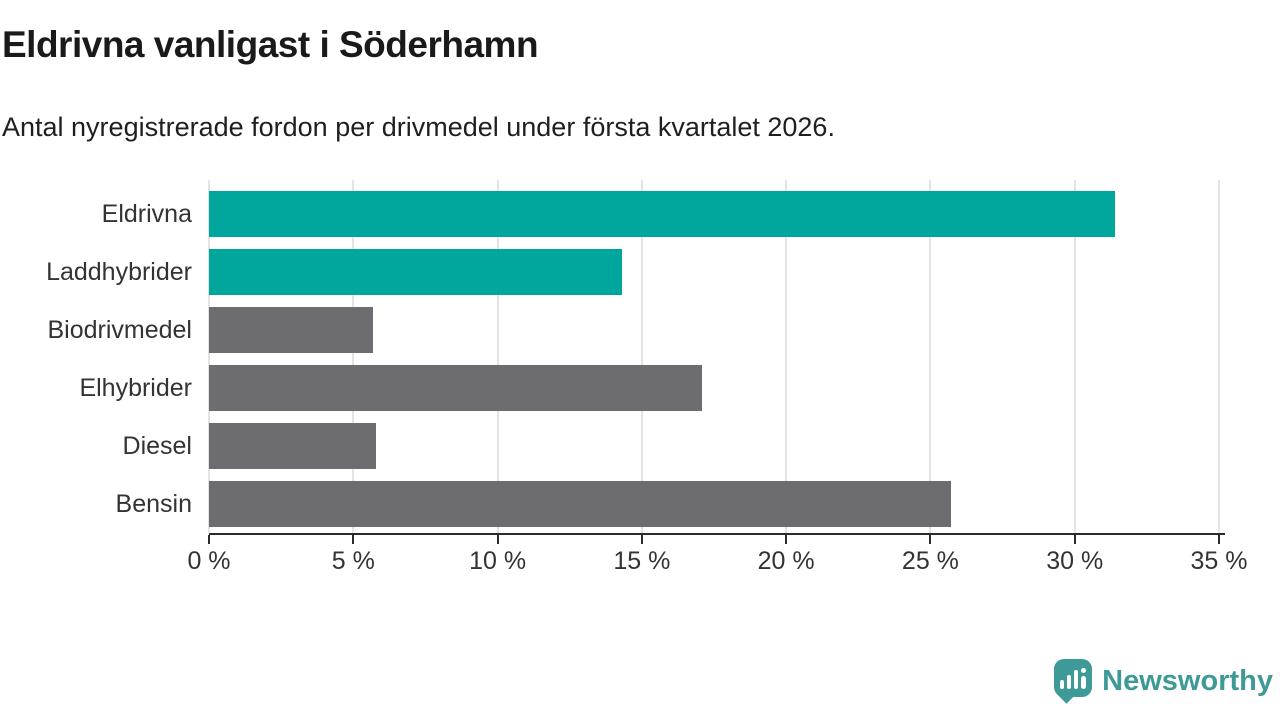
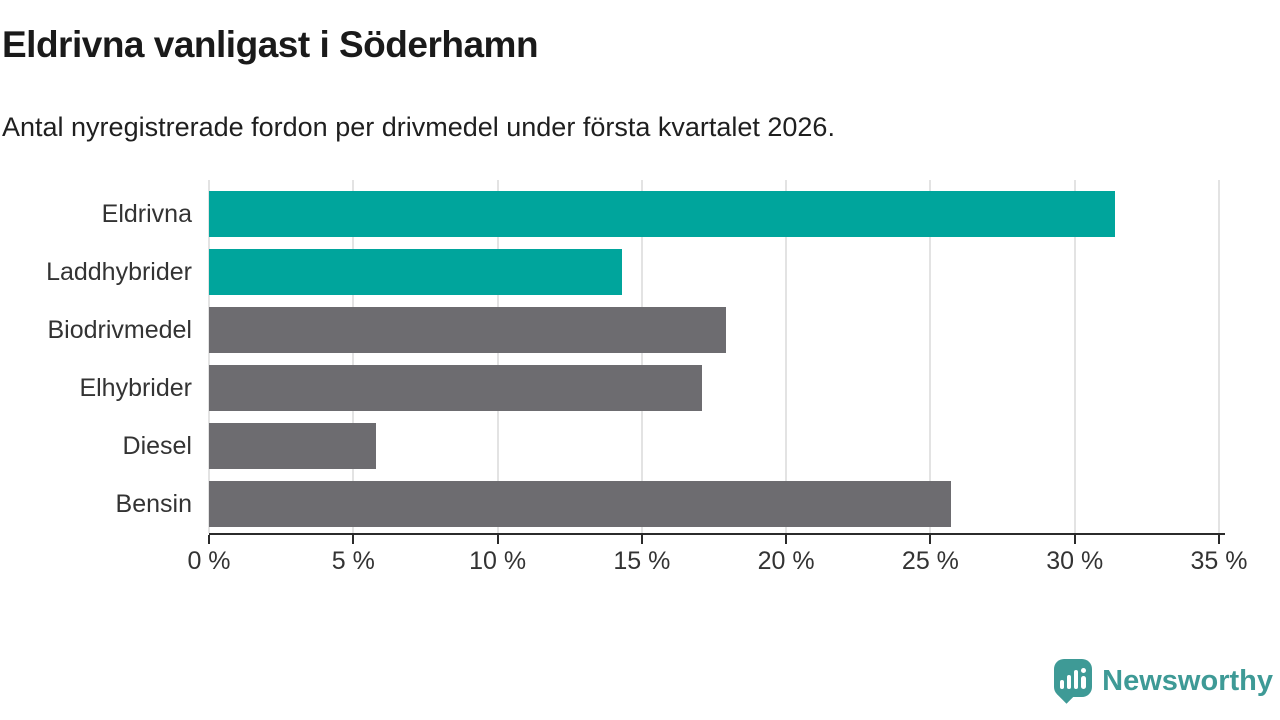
Biodrivmedel: 5.7% -> 17.9%
